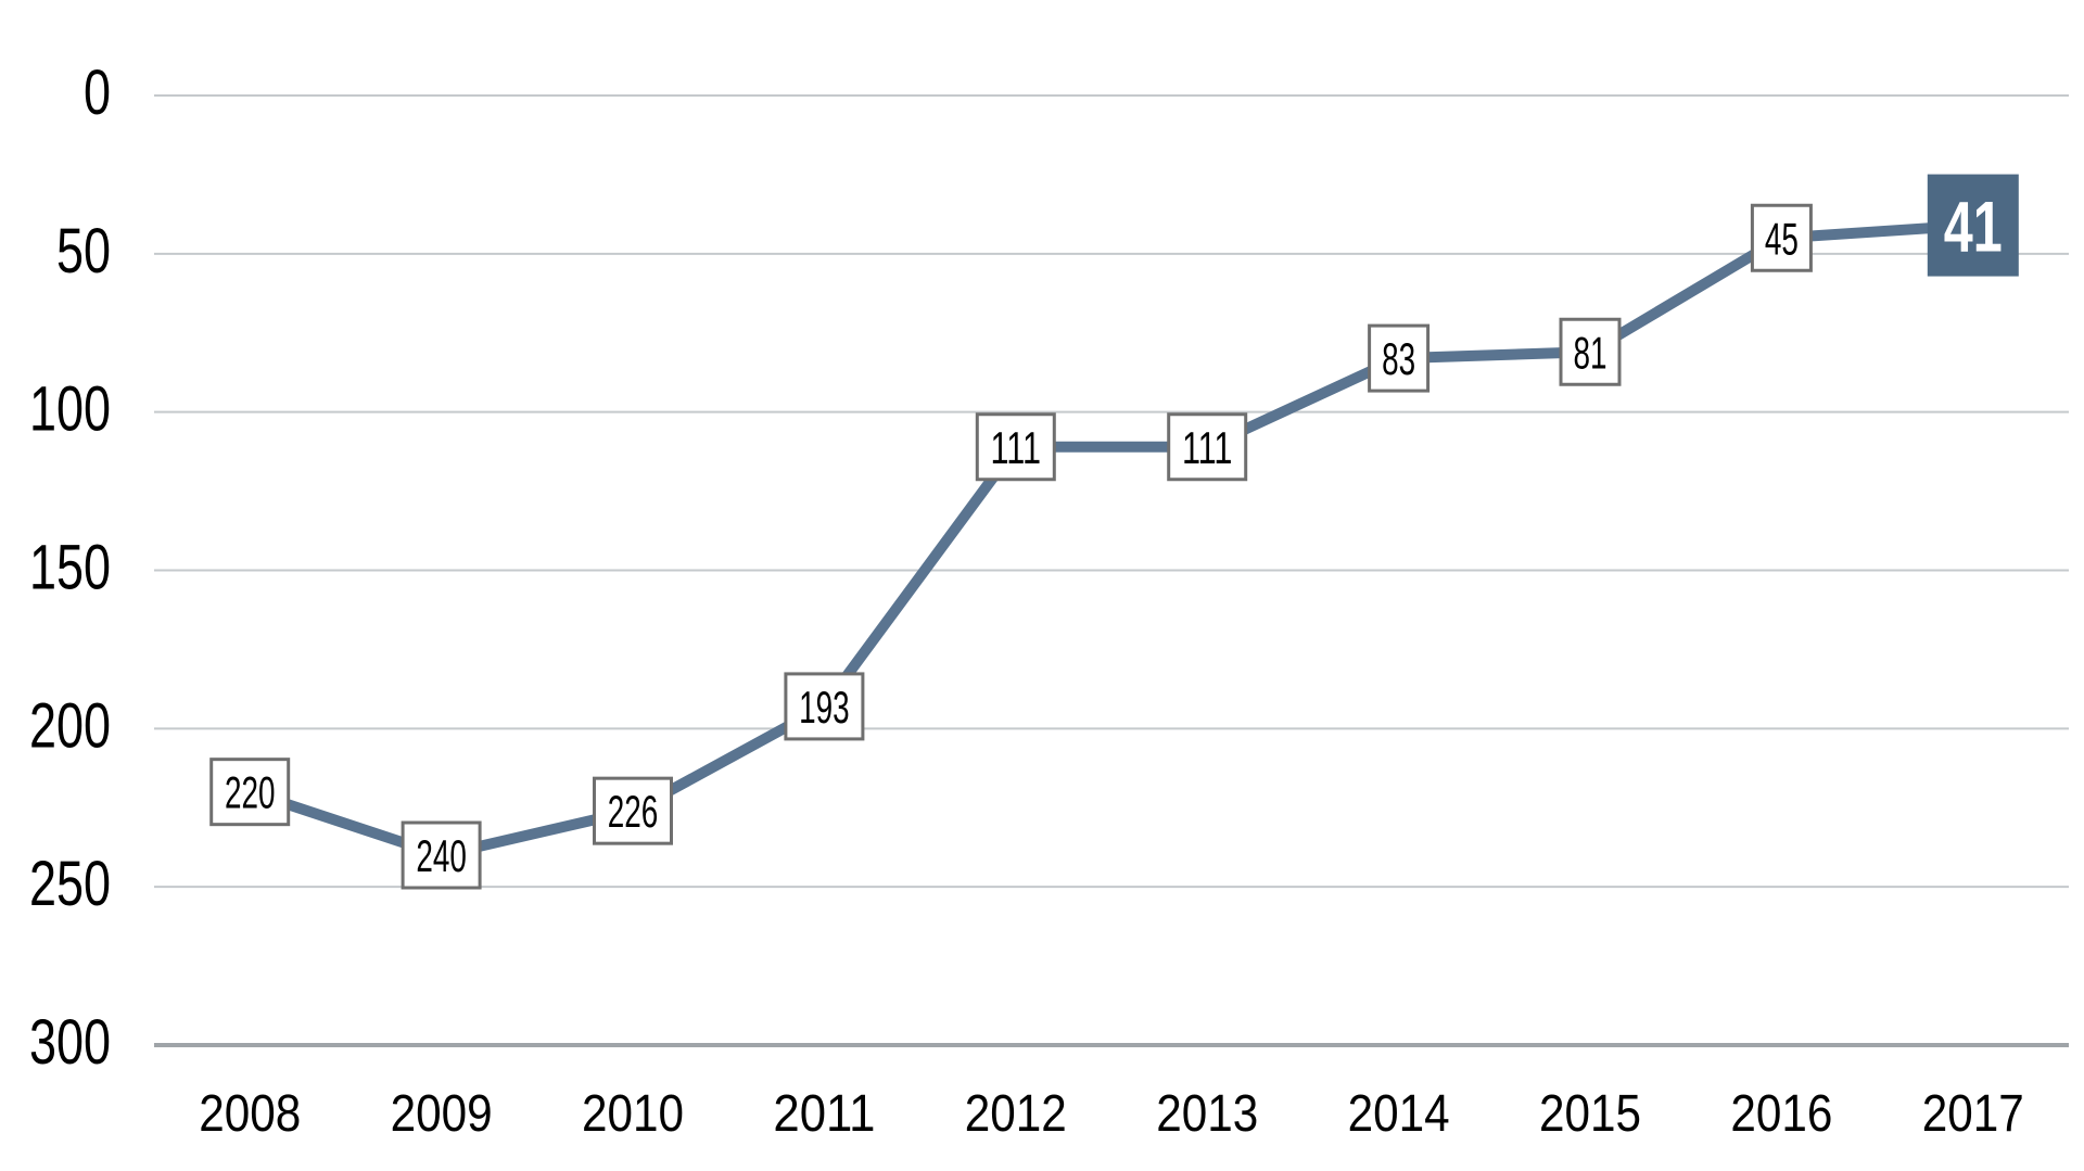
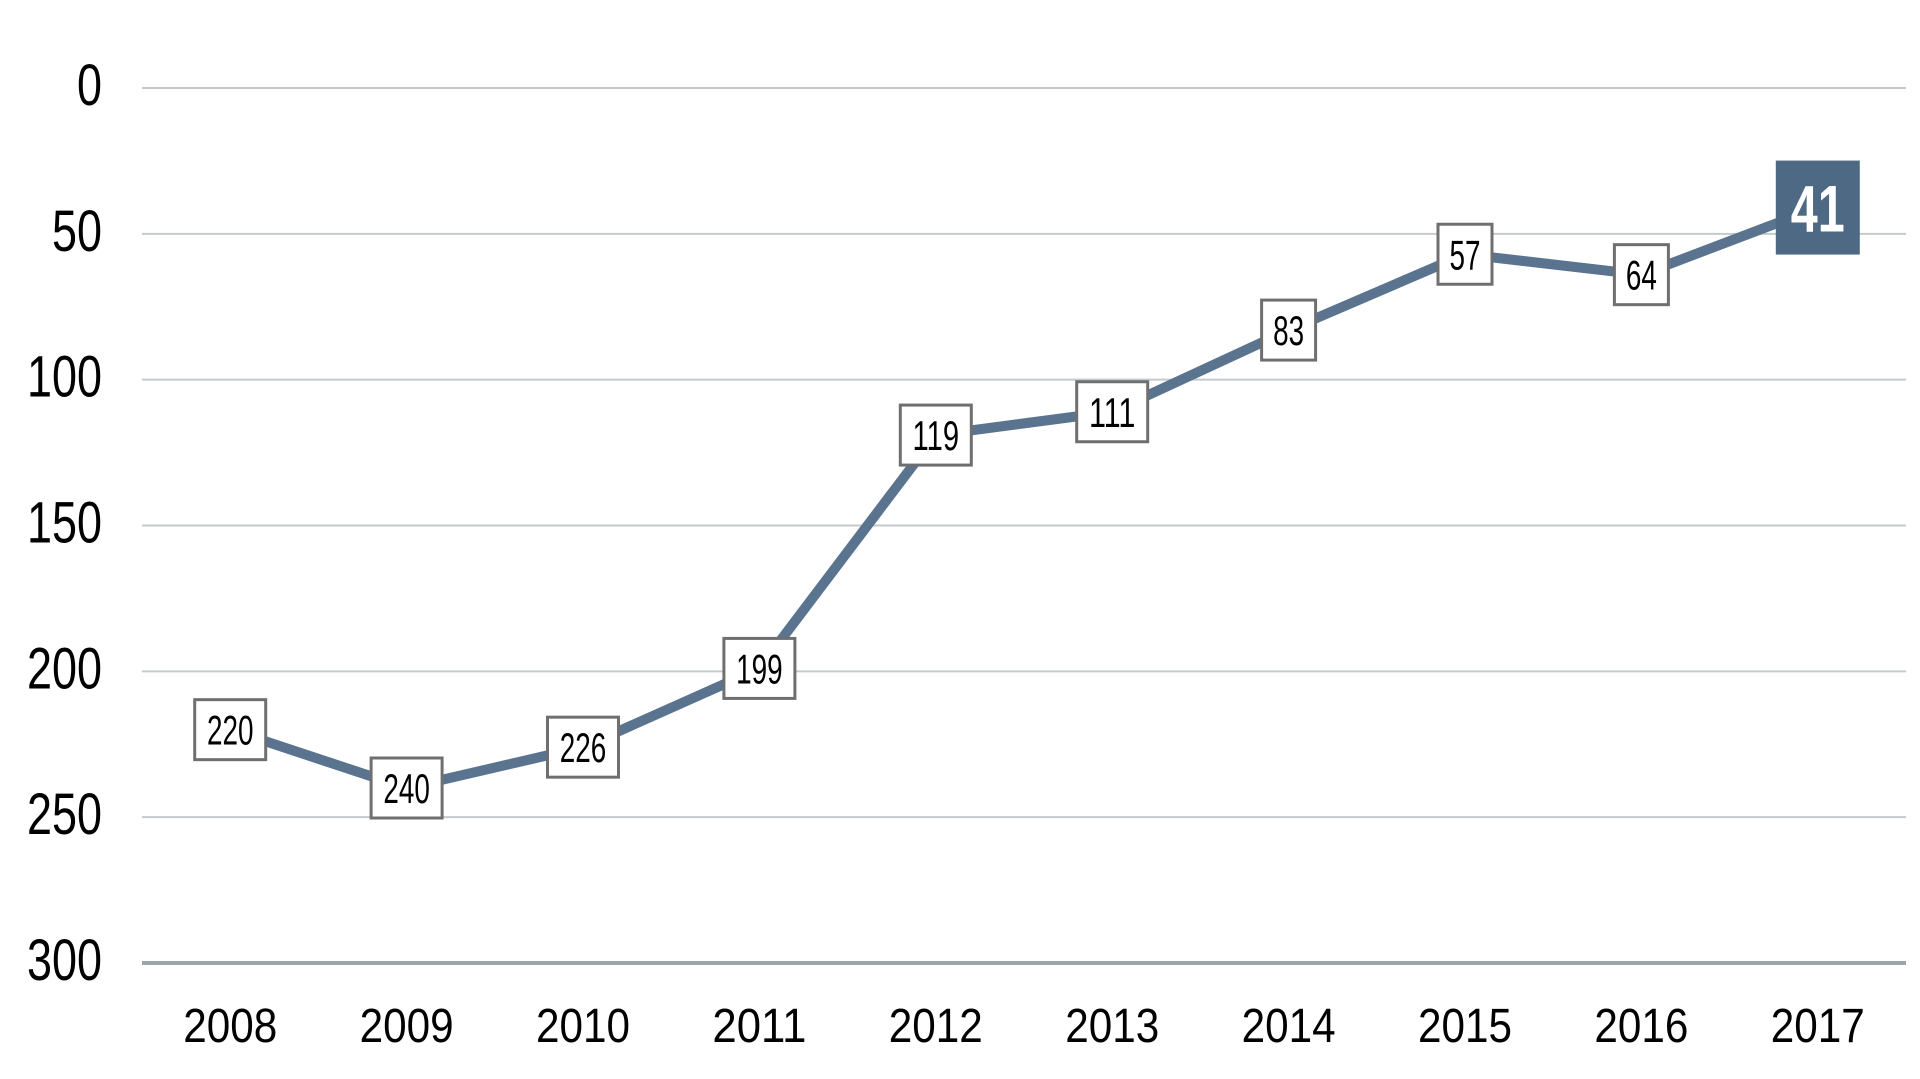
2011: 193 -> 199
2012: 111 -> 119
2015: 81 -> 57
2016: 45 -> 64
